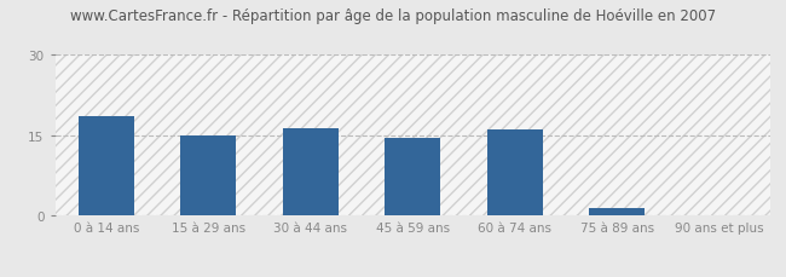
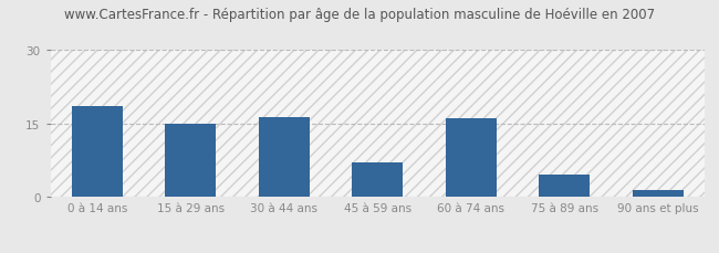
45 à 59 ans: 14.4 -> 7.0
75 à 89 ans: 1.5 -> 4.5
90 ans et plus: 0.2 -> 1.5
